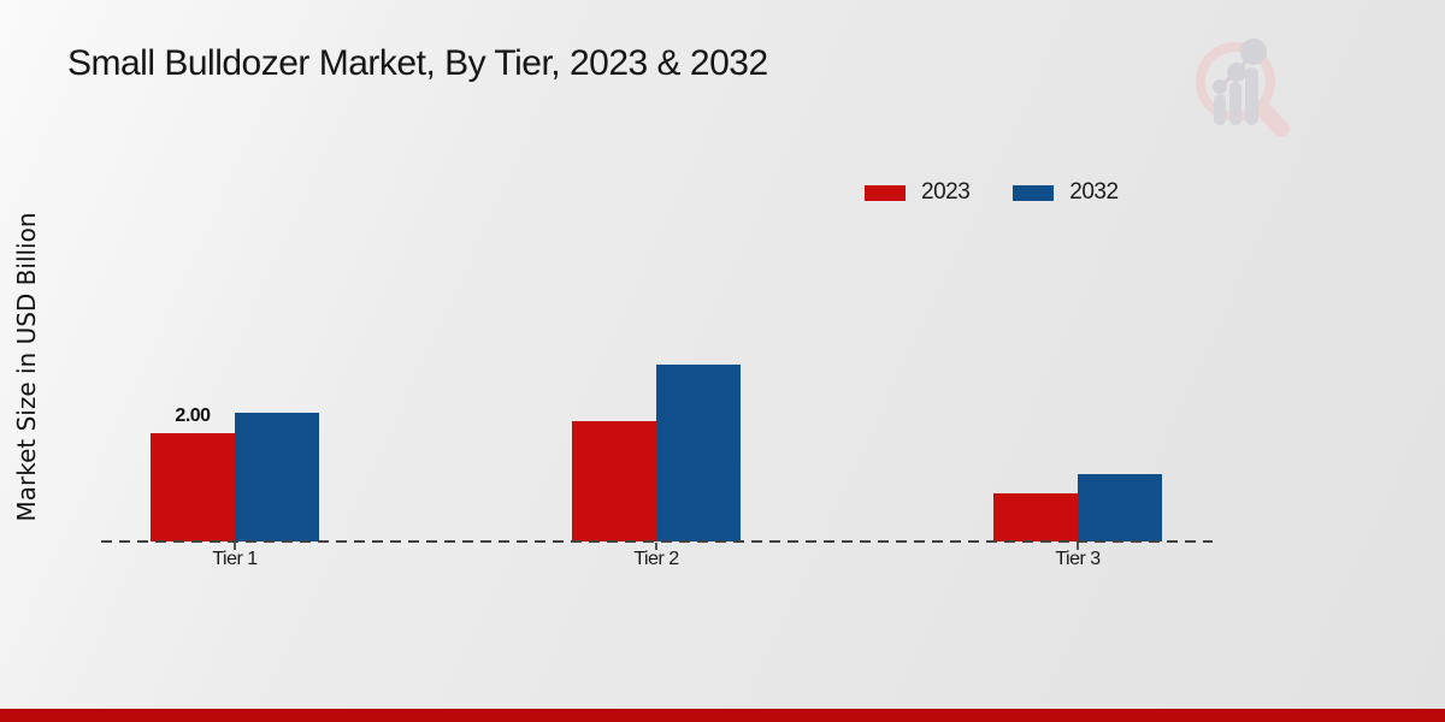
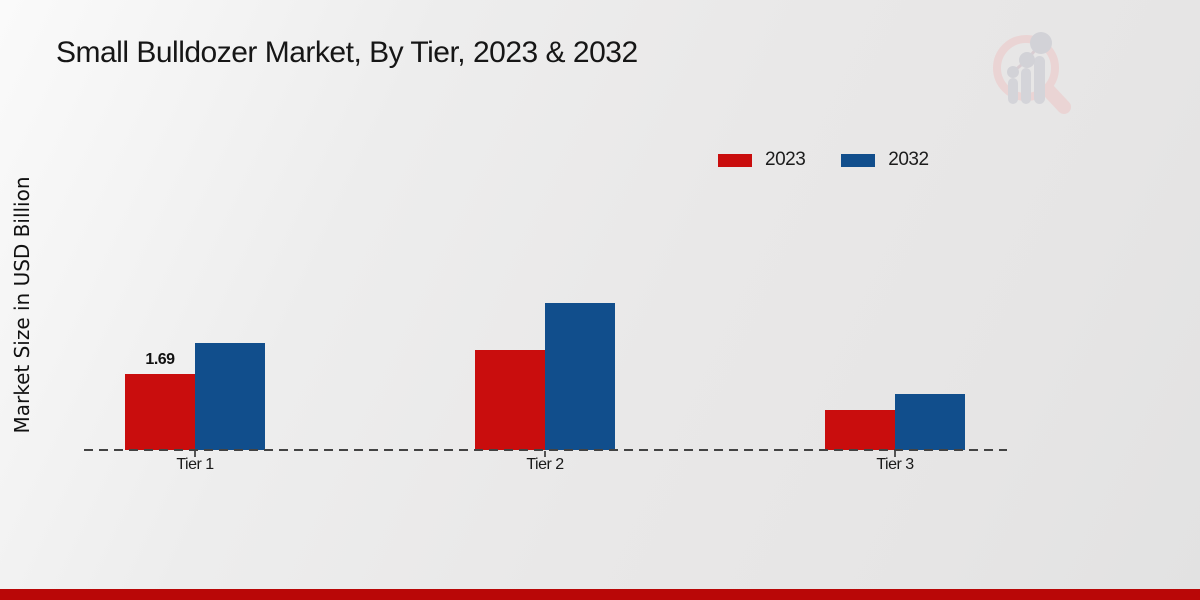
2023/Tier 1: 2.00 -> 1.69
